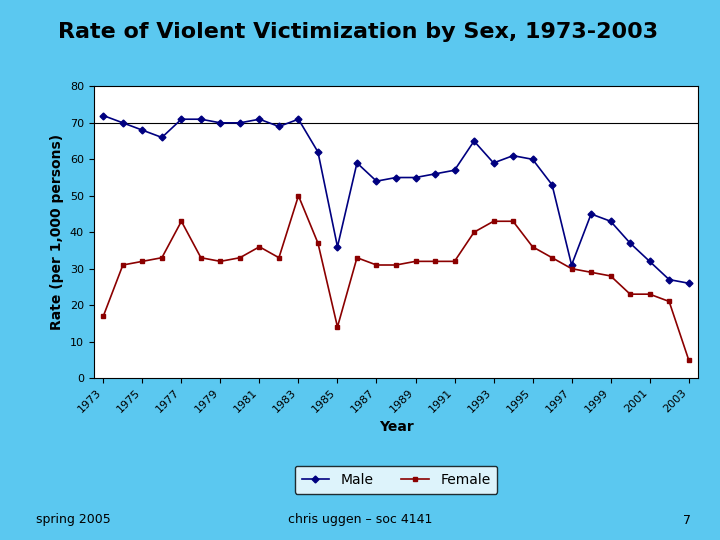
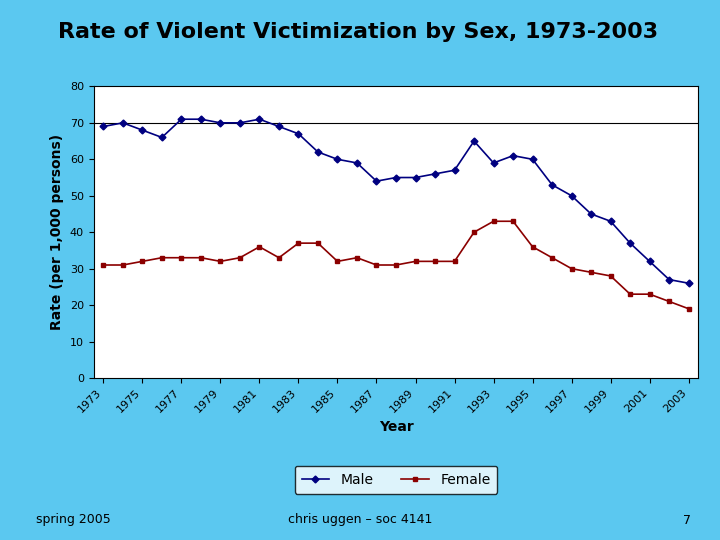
Male/1973: 72 -> 69
Female/1973: 17 -> 31
Female/1977: 43 -> 33
Male/1983: 71 -> 67
Female/1983: 50 -> 37
Male/1985: 36 -> 60
Female/1985: 14 -> 32
Male/1997: 31 -> 50
Female/2003: 5 -> 19
